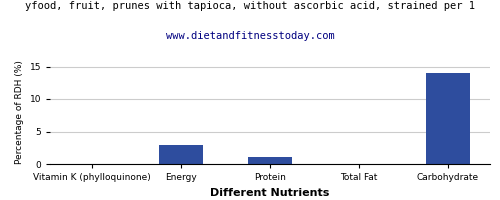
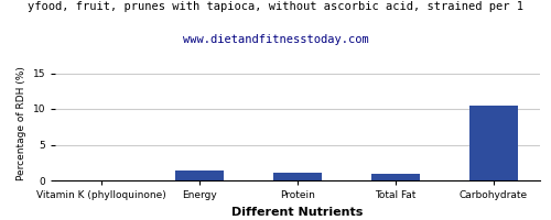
Energy: 3.0 -> 1.4
Total Fat: 0.1 -> 1.0
Carbohydrate: 14.0 -> 10.4
